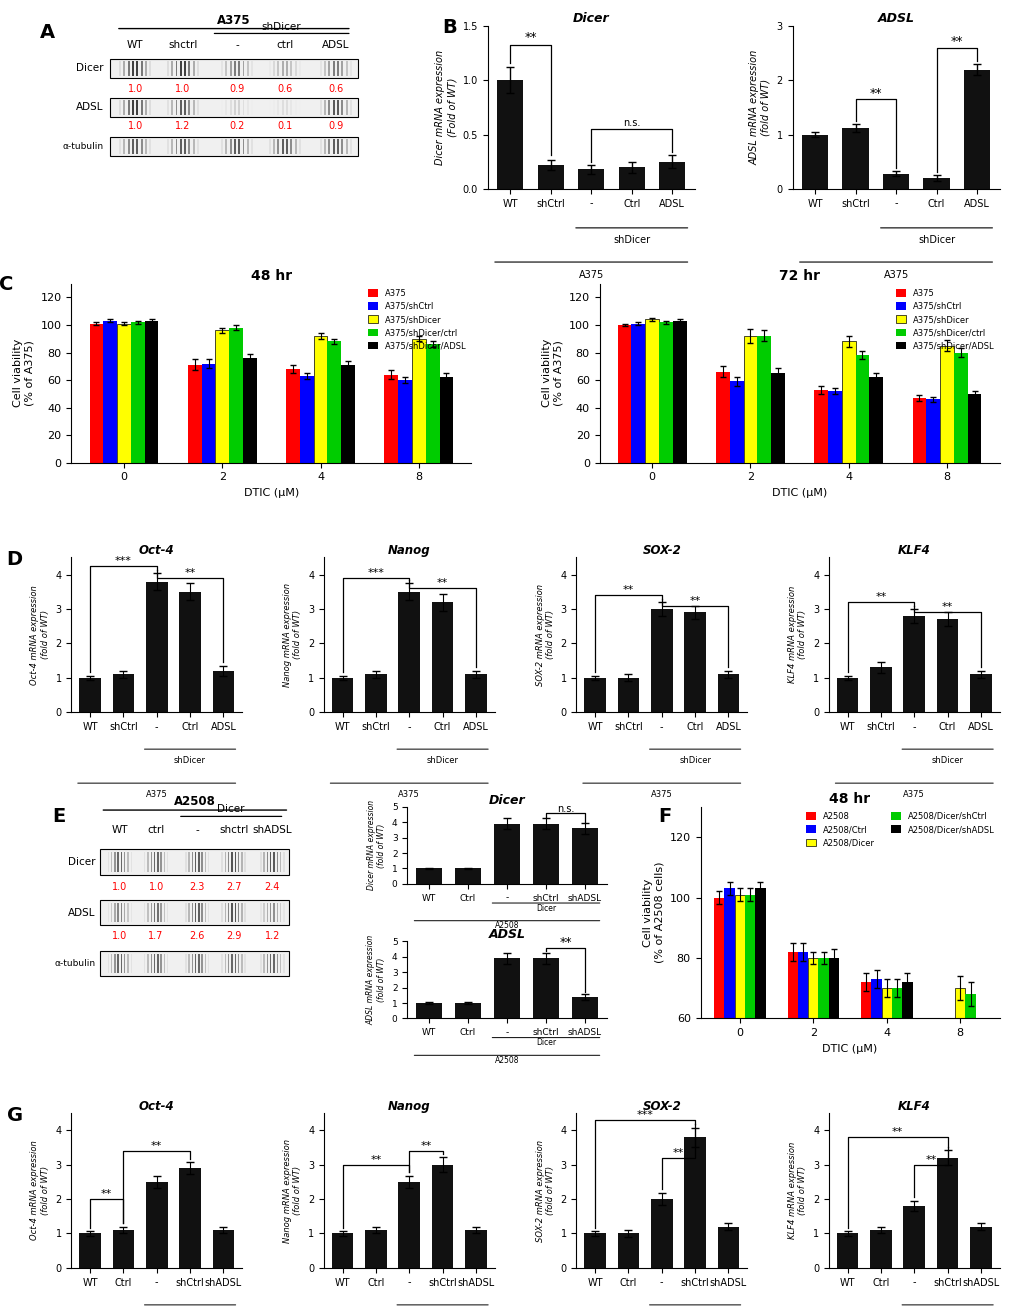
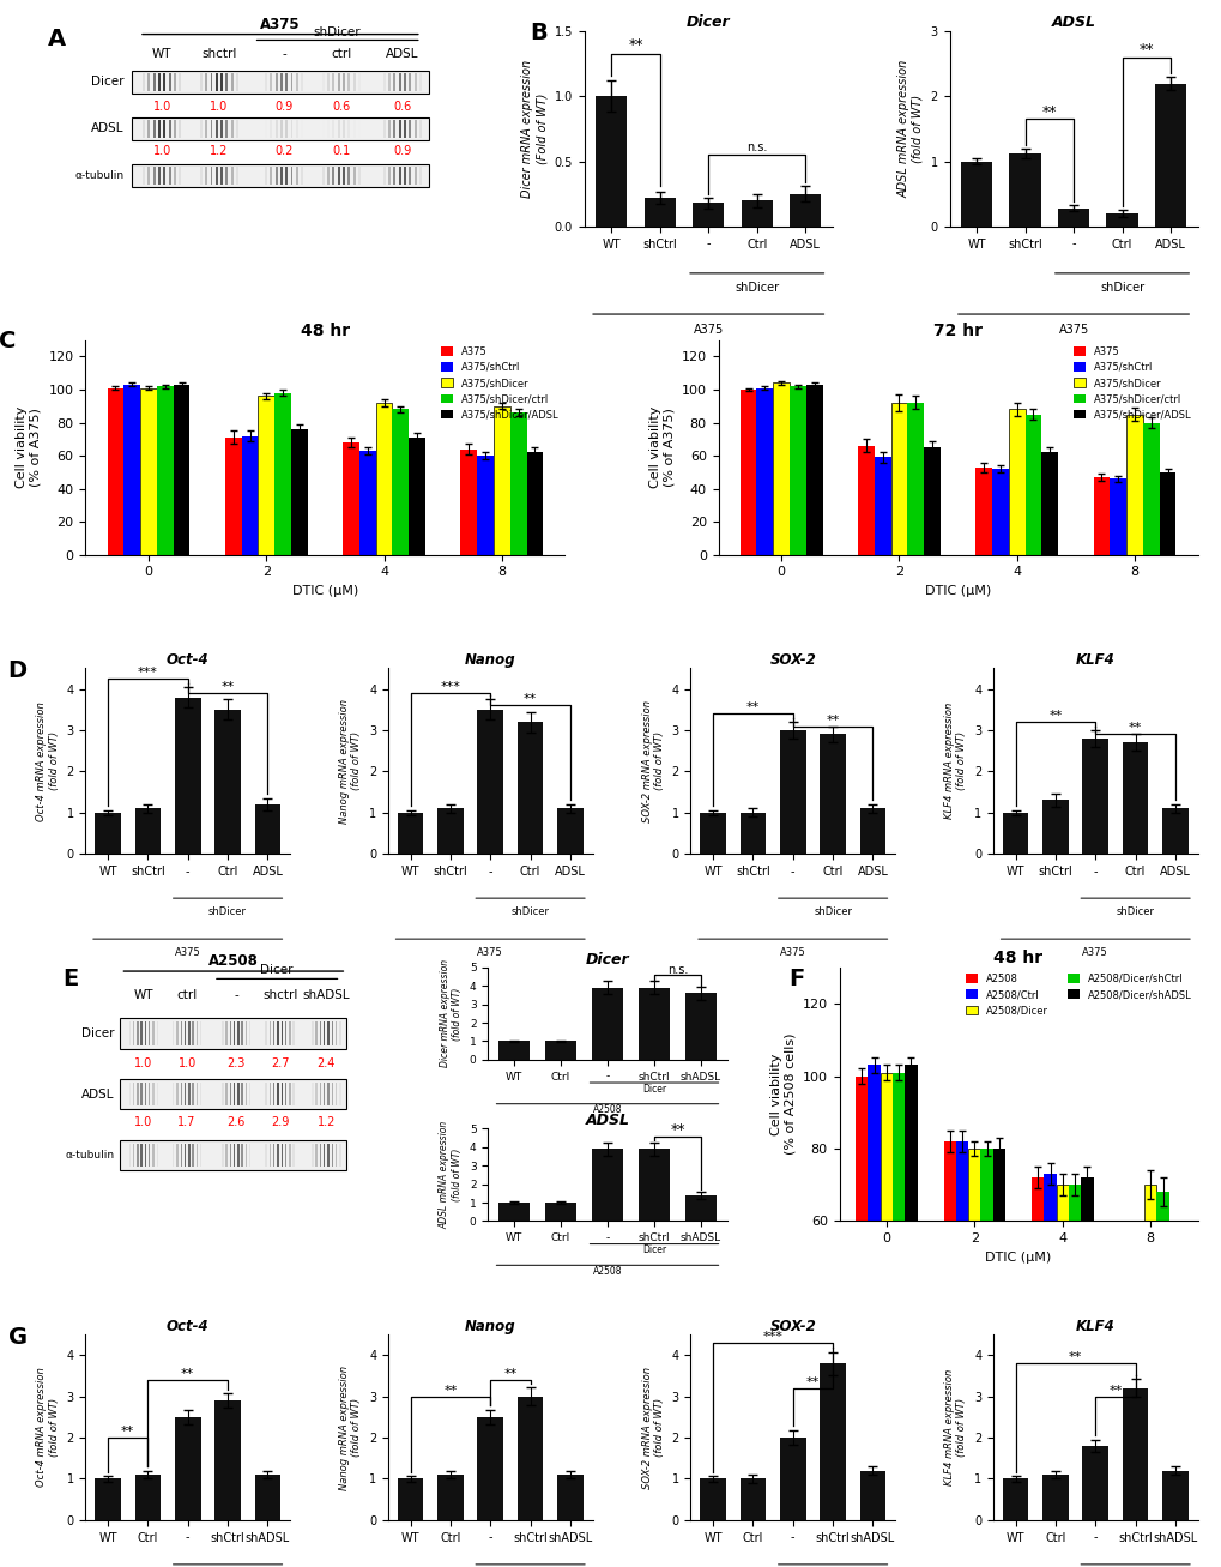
72 hr/A375/shDicer/ctrl/4: 78 -> 85
